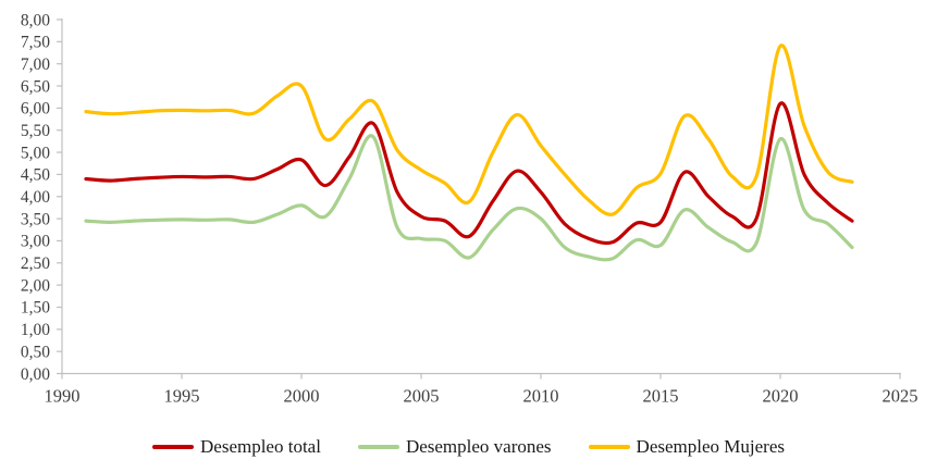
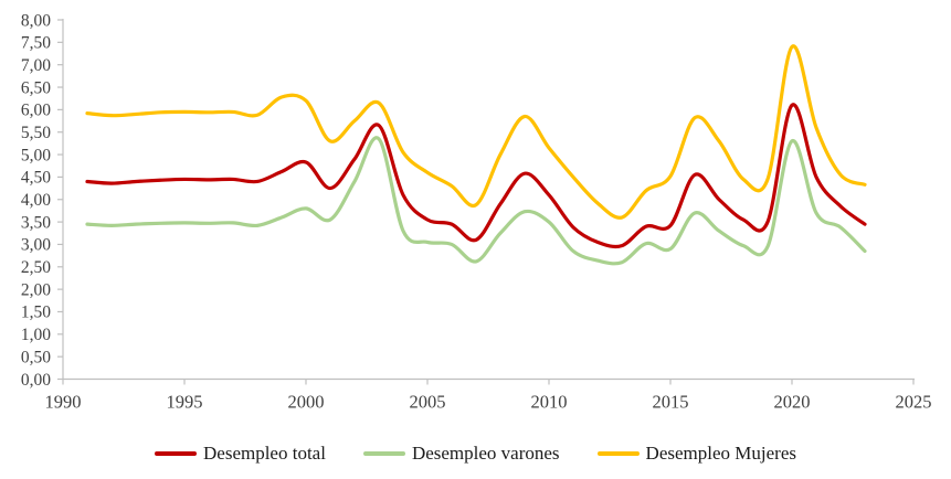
Desempleo Mujeres/2000: 6,5 -> 6,2
